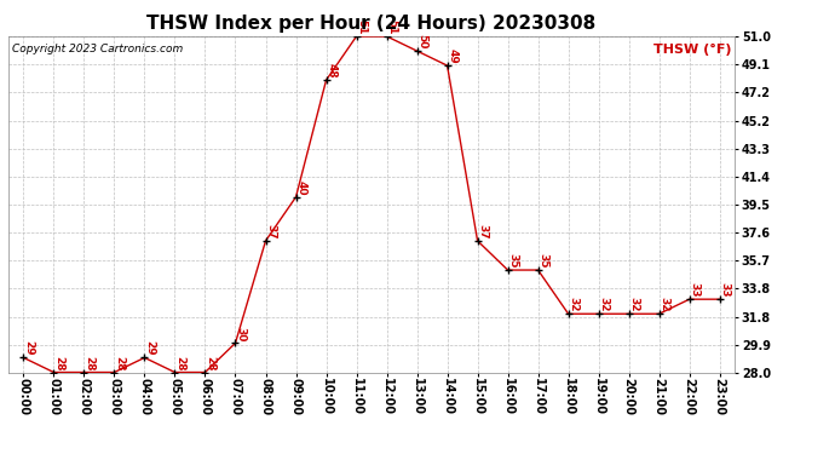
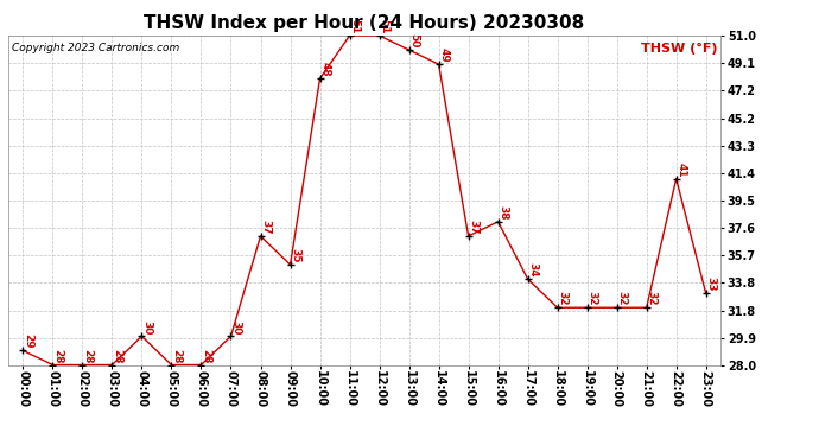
04:00: 29 -> 30
09:00: 40 -> 35
16:00: 35 -> 38
17:00: 35 -> 34
22:00: 33 -> 41
